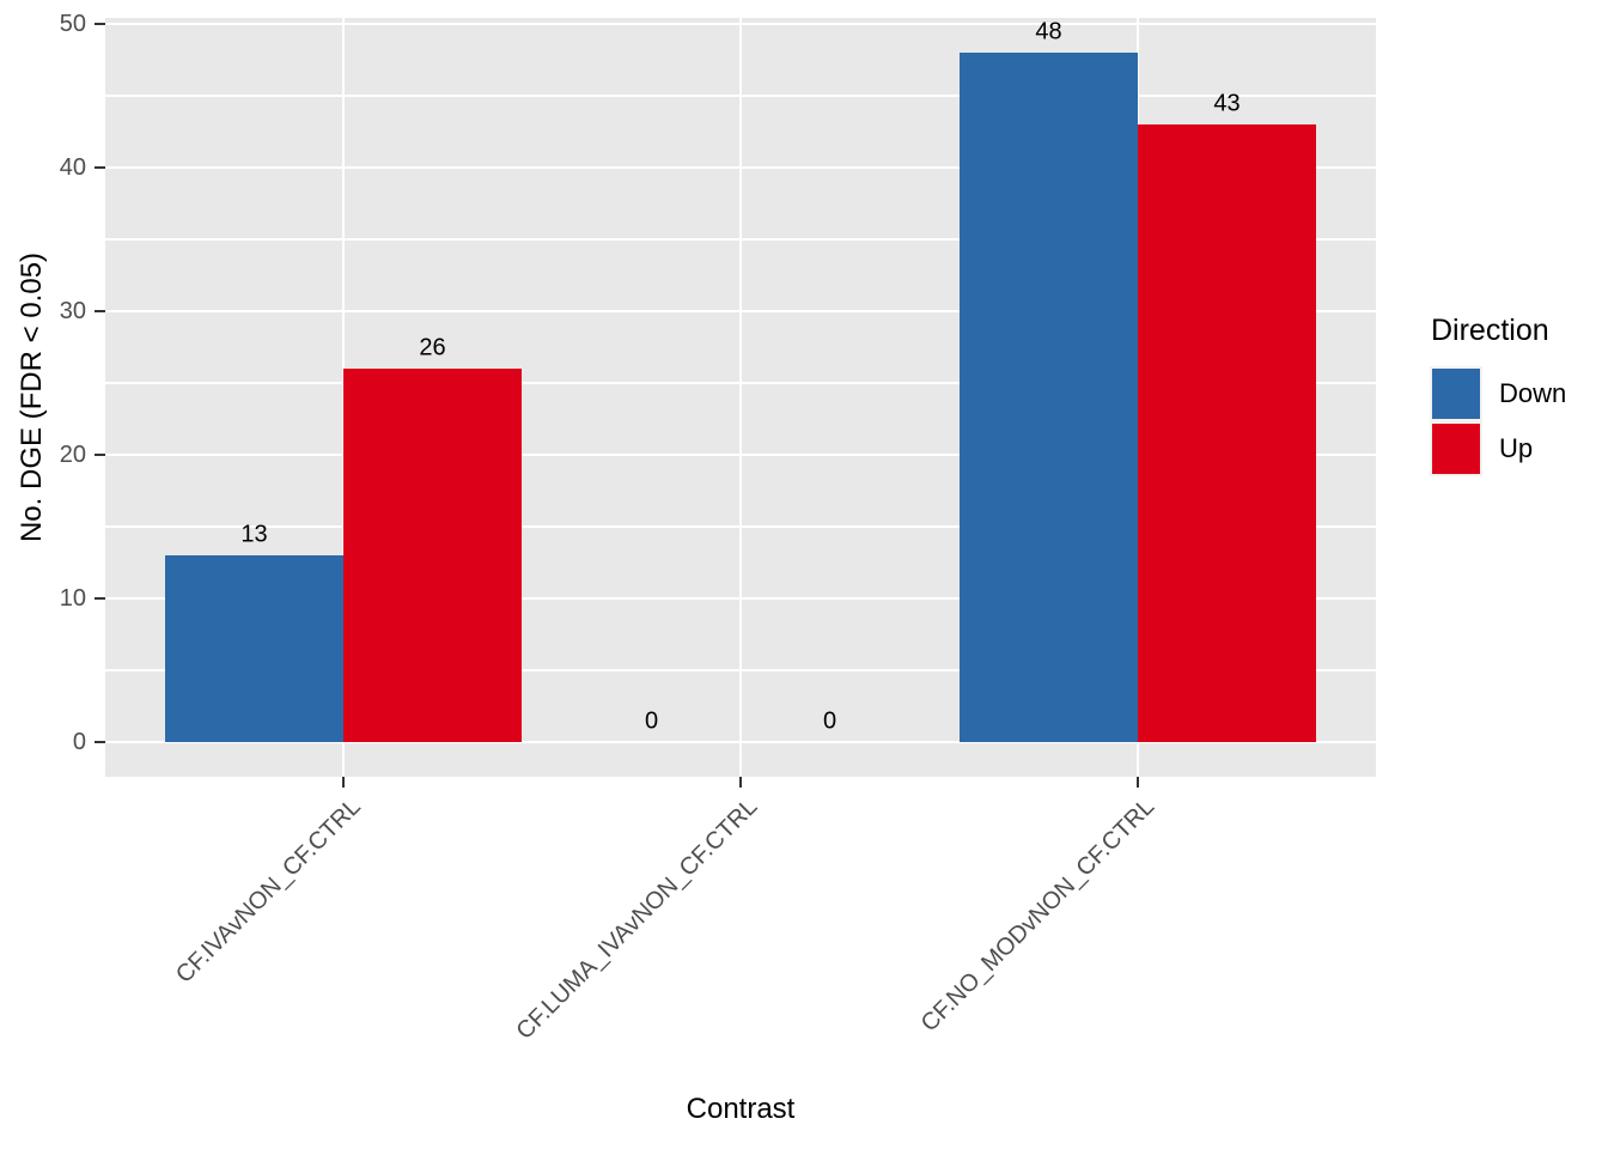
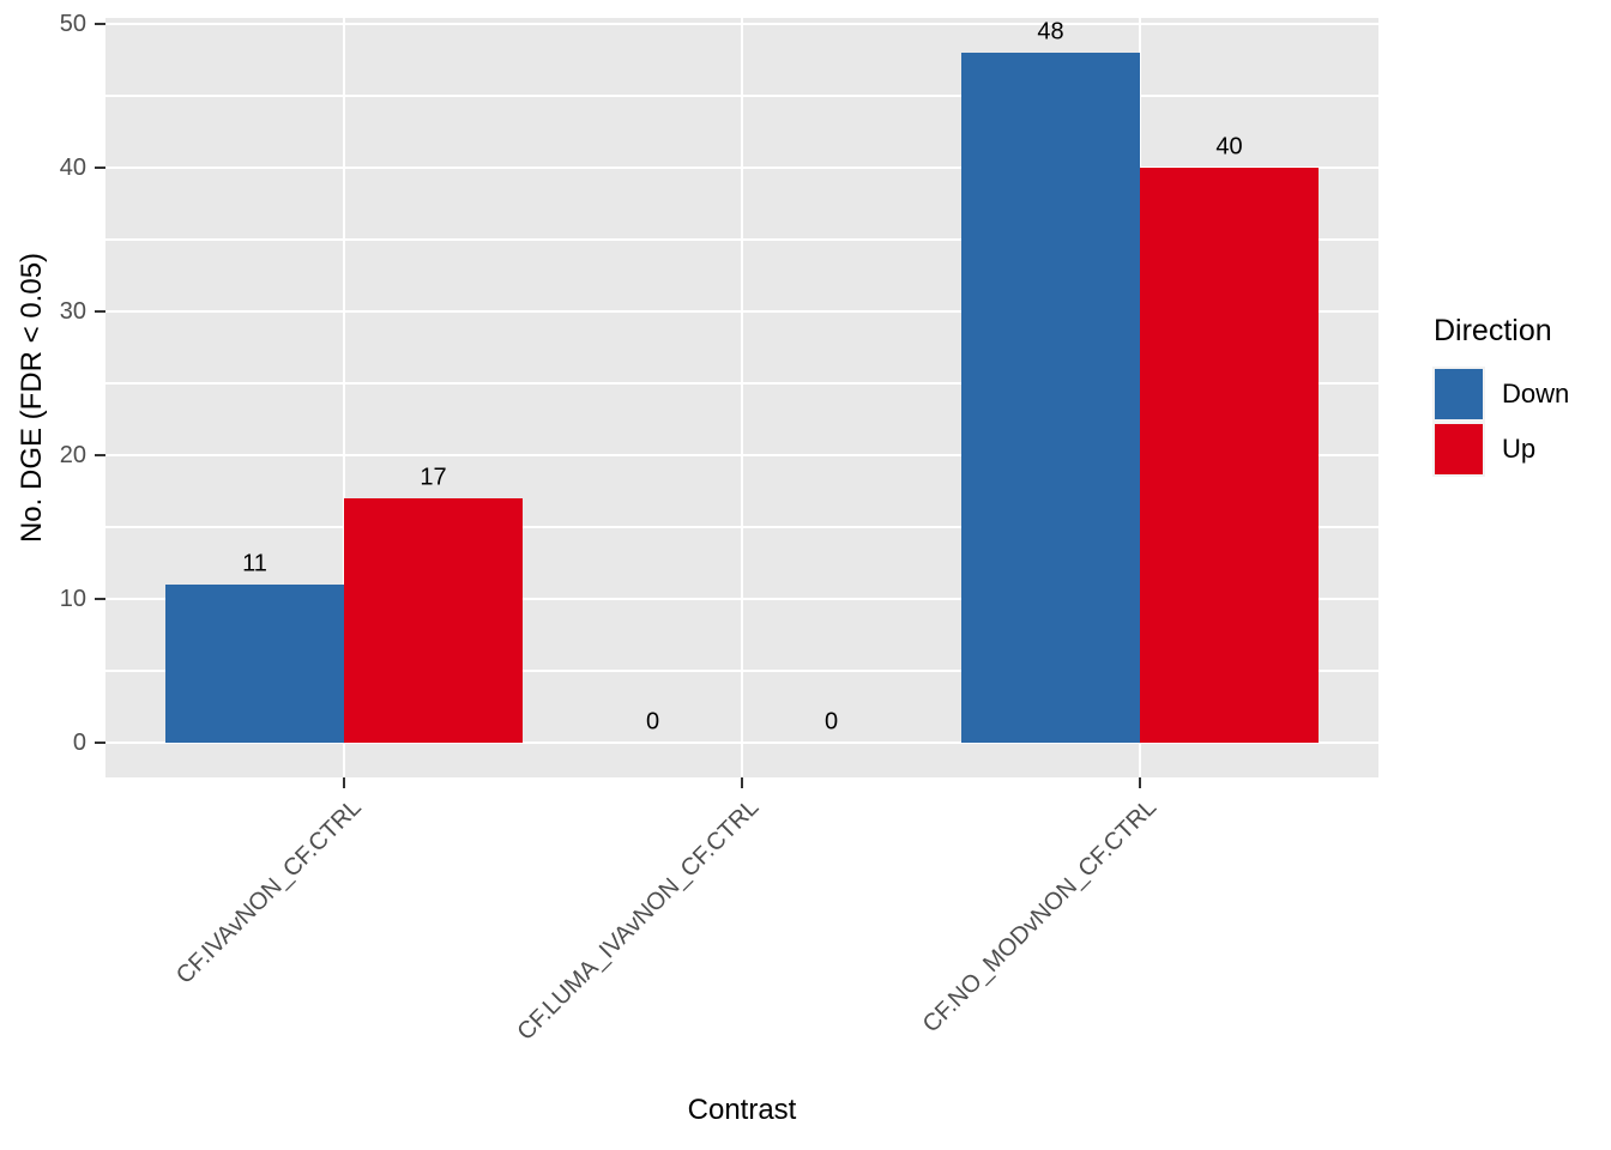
Down/CF.IVAvNON_CF.CTRL: 13 -> 11
Up/CF.IVAvNON_CF.CTRL: 26 -> 17
Up/CF.NO_MODvNON_CF.CTRL: 43 -> 40
